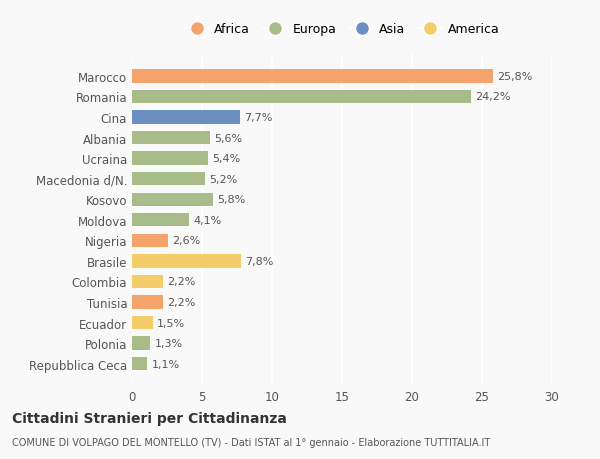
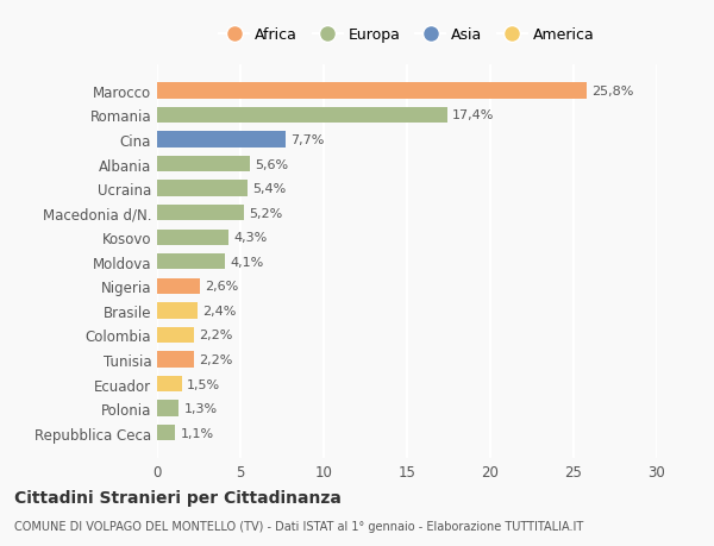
Romania: 24,2% -> 17,4%
Kosovo: 5,8% -> 4,3%
Brasile: 7,8% -> 2,4%
